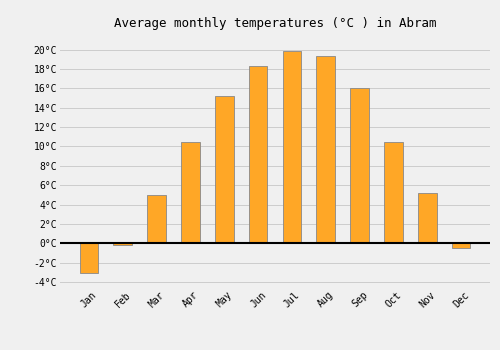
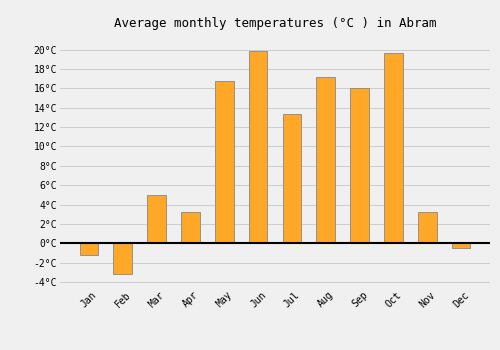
Jan: -3.1°C -> -1.2°C
Feb: -0.2°C -> -3.2°C
Apr: 10.5°C -> 3.2°C
May: 15.2°C -> 16.8°C
Jun: 18.3°C -> 19.8°C
Jul: 19.8°C -> 13.4°C
Aug: 19.3°C -> 17.2°C
Oct: 10.5°C -> 19.6°C
Nov: 5.2°C -> 3.2°C
